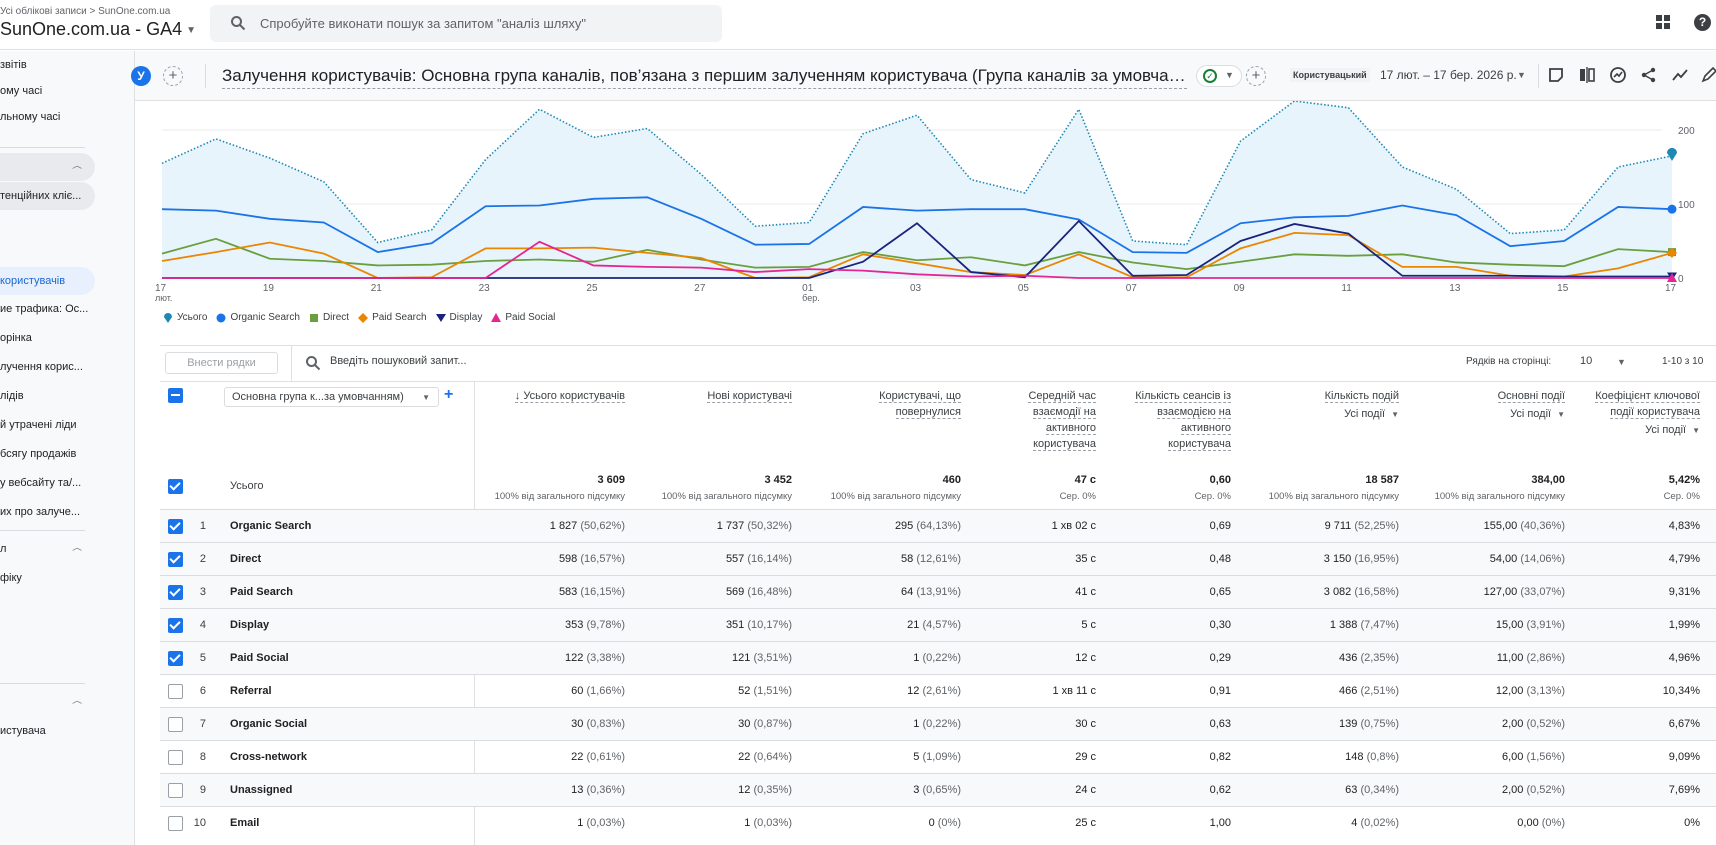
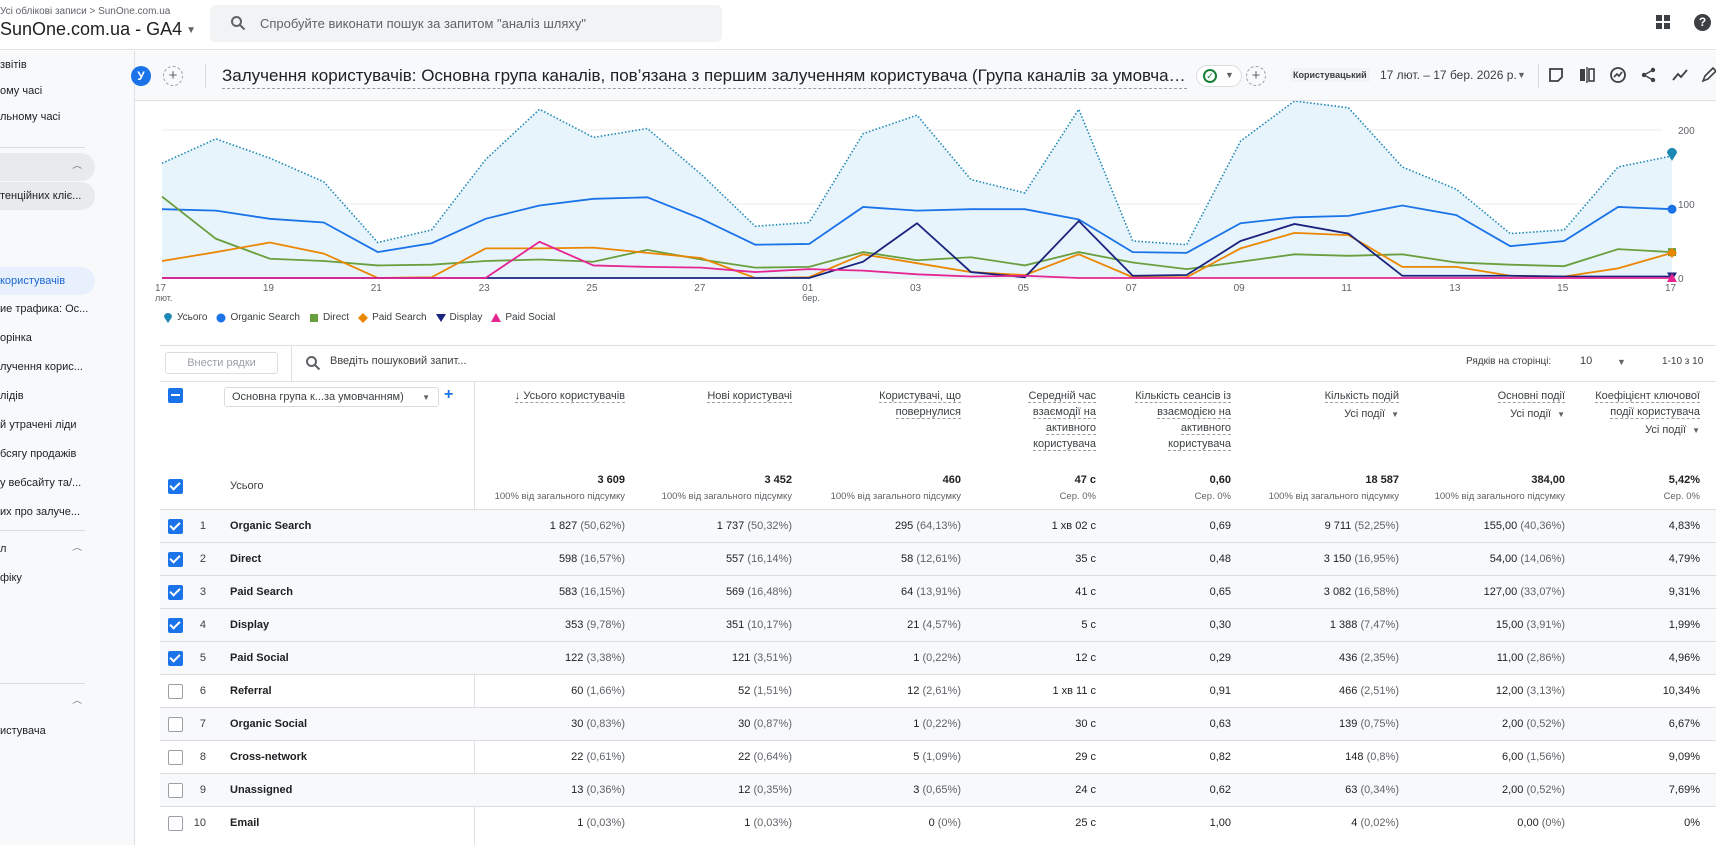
Direct/17 лют.: 30 -> 110
Organic Search/23: 100 -> 80
